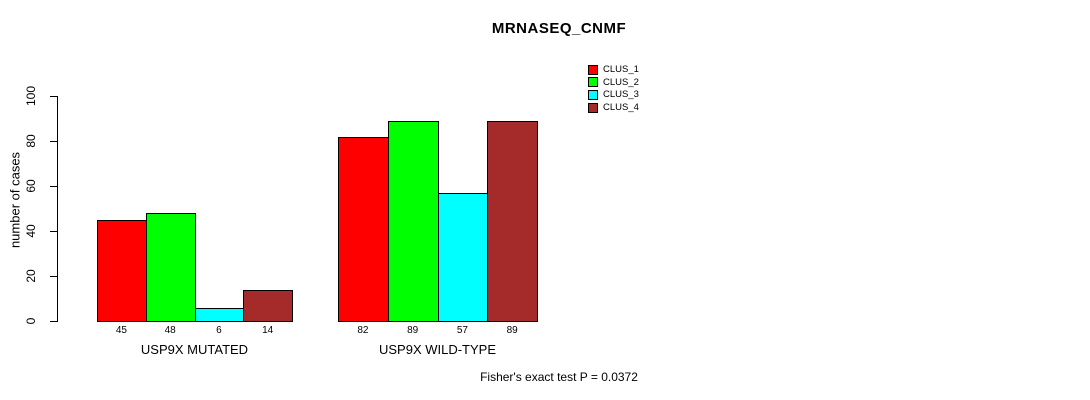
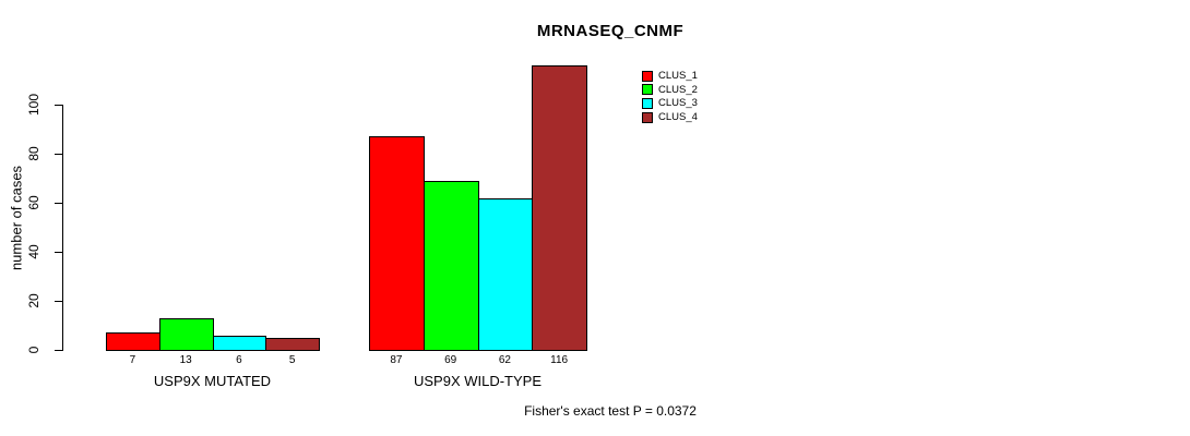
CLUS_1/USP9X MUTATED: 45 -> 7
CLUS_2/USP9X MUTATED: 48 -> 13
CLUS_4/USP9X MUTATED: 14 -> 5
CLUS_1/USP9X WILD-TYPE: 82 -> 87
CLUS_2/USP9X WILD-TYPE: 89 -> 69
CLUS_3/USP9X WILD-TYPE: 57 -> 62
CLUS_4/USP9X WILD-TYPE: 89 -> 116
